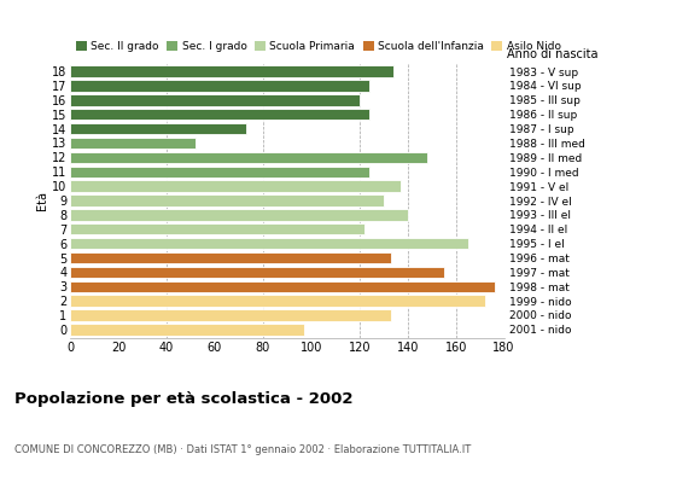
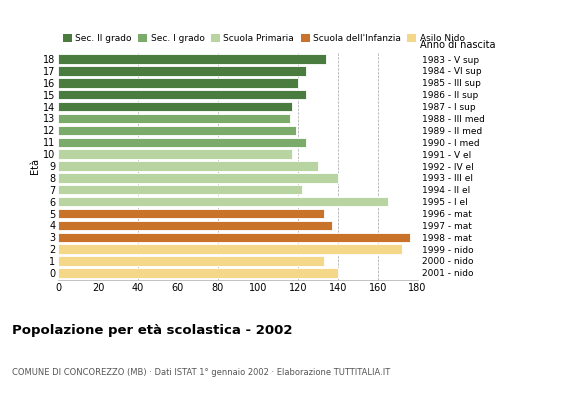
14: 73 -> 117
13: 52 -> 116
12: 148 -> 119
10: 137 -> 117
4: 155 -> 137
0: 97 -> 140
